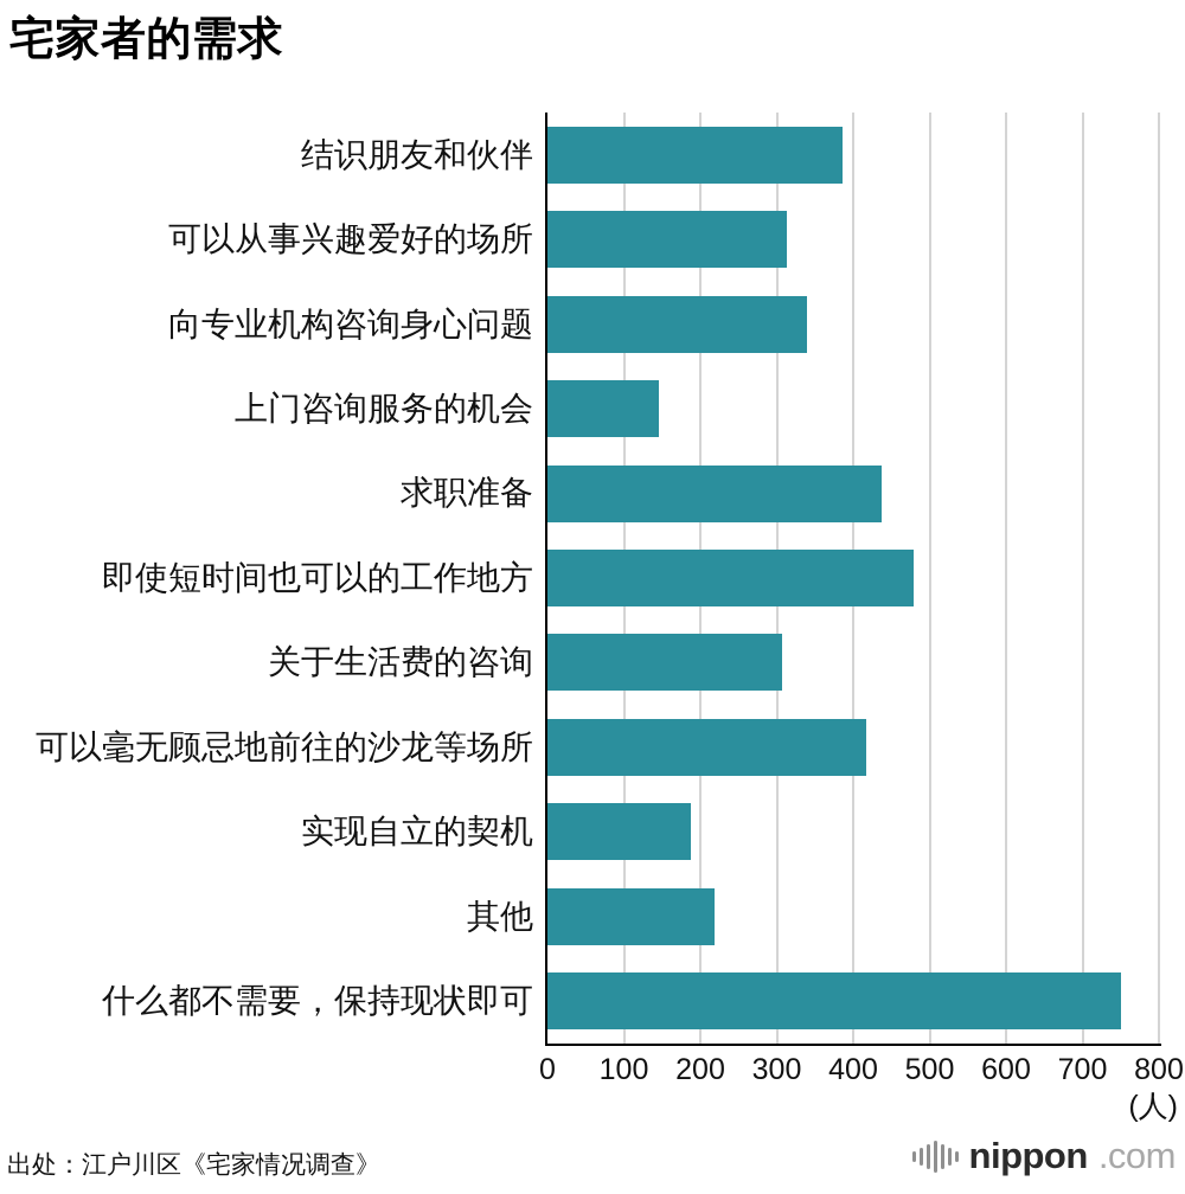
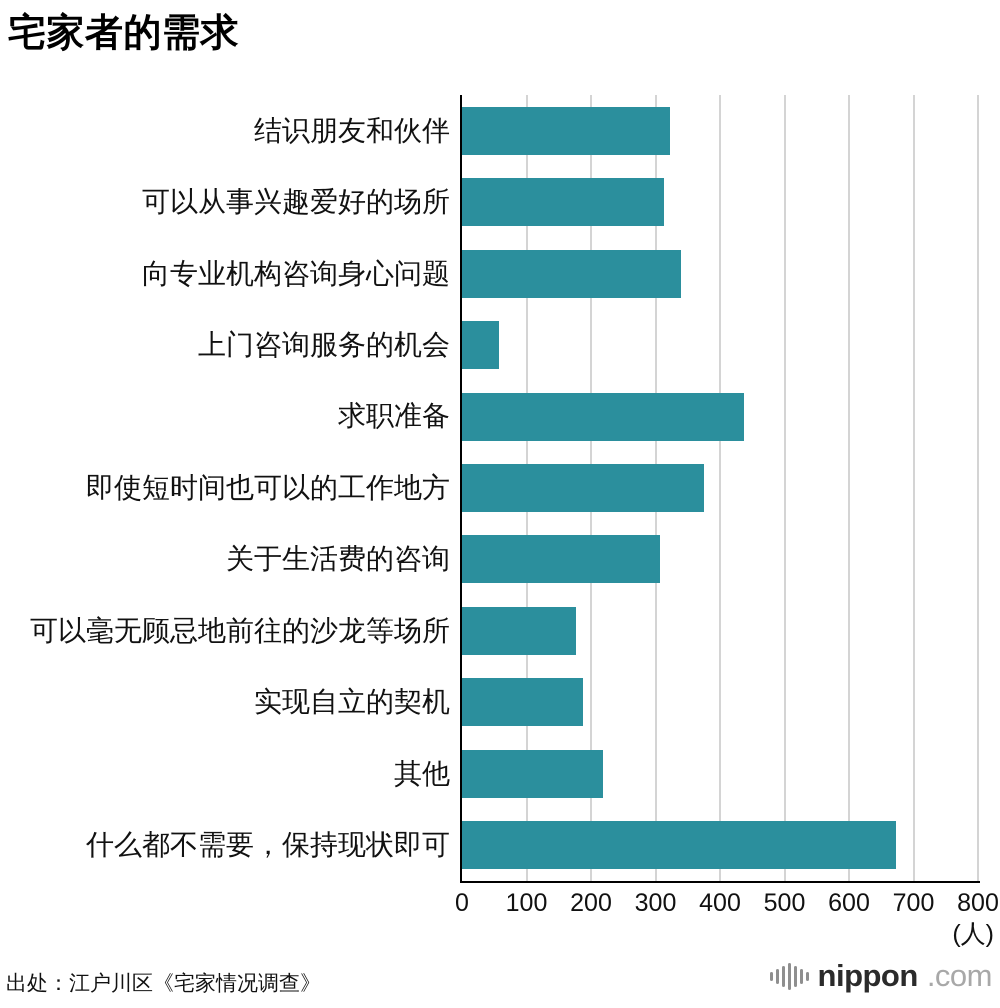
结识朋友和伙伴: 370 -> 310
上门咨询服务的机会: 140 -> 60
即使短时间也可以的工作地方: 460 -> 360
可以毫无顾忌地前往的沙龙等场所: 400 -> 170
什么都不需要，保持现状即可: 720 -> 640
